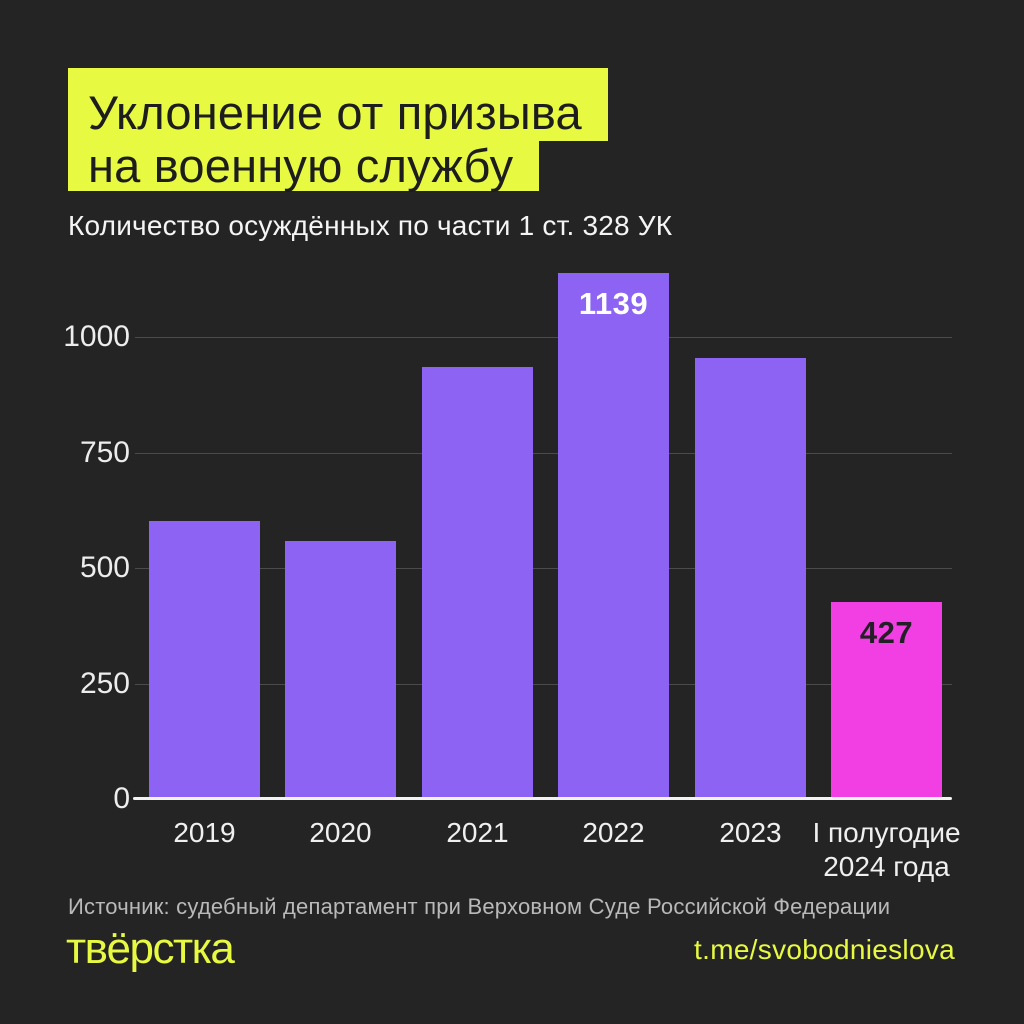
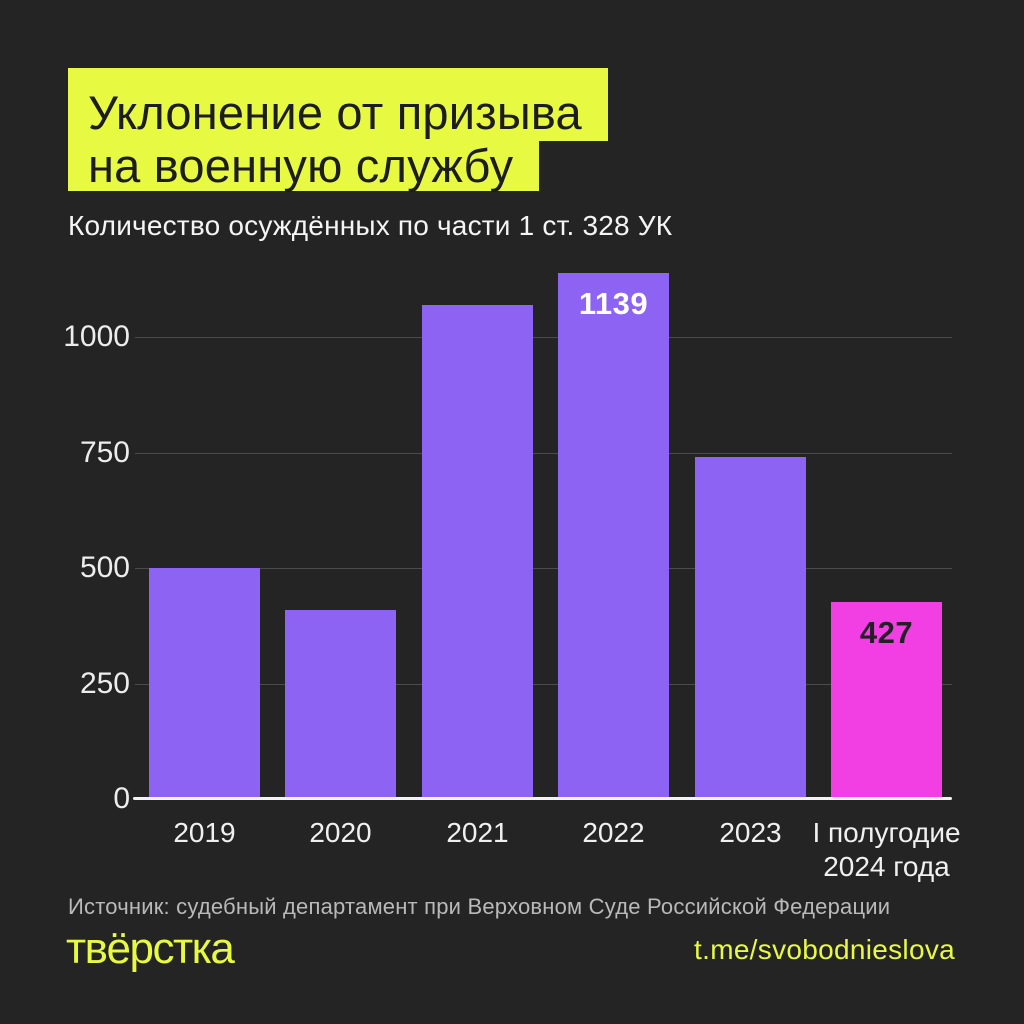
2019: 600 -> 500
2020: 560 -> 410
2021: 940 -> 1070
2023: 960 -> 740
